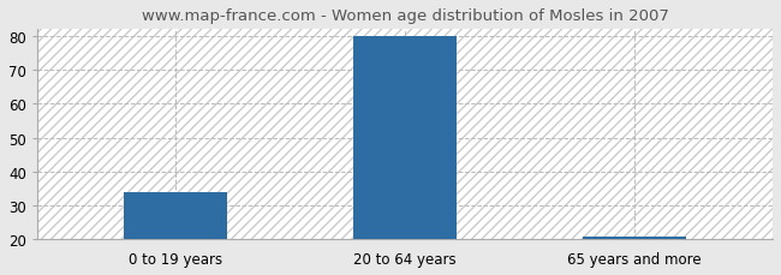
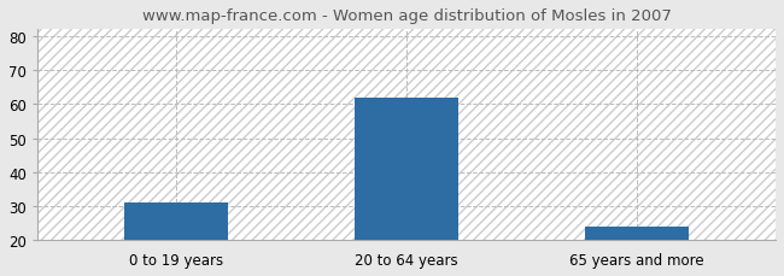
0 to 19 years: 34 -> 31
20 to 64 years: 80 -> 62
65 years and more: 21 -> 24
